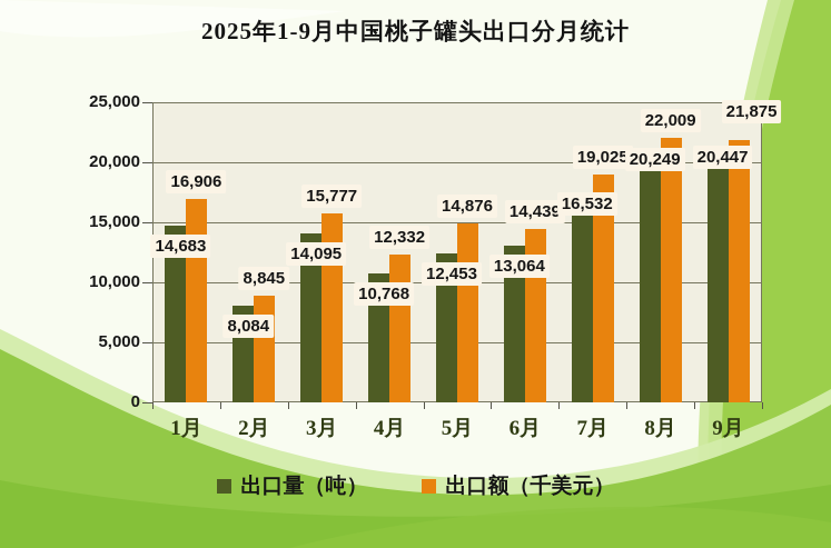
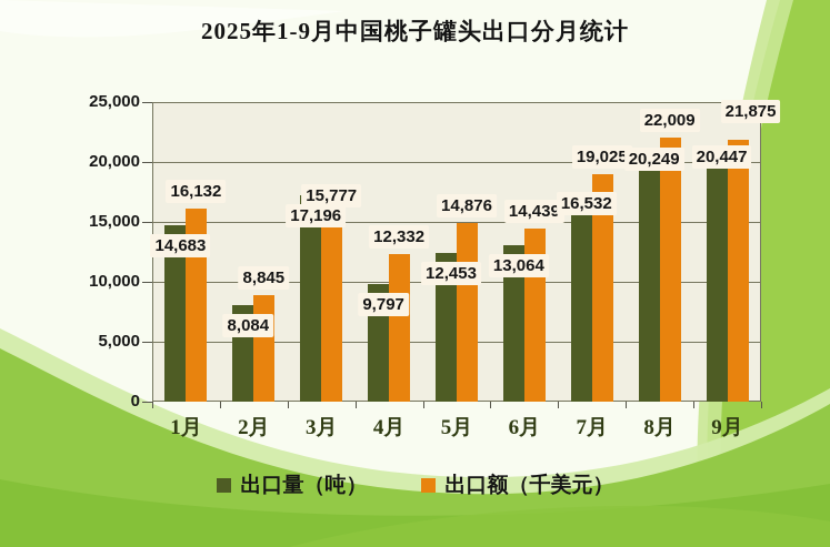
出口额（千美元）/1月: 16,906 -> 16,132
出口量（吨）/3月: 14,095 -> 17,196
出口量（吨）/4月: 10,768 -> 9,797
